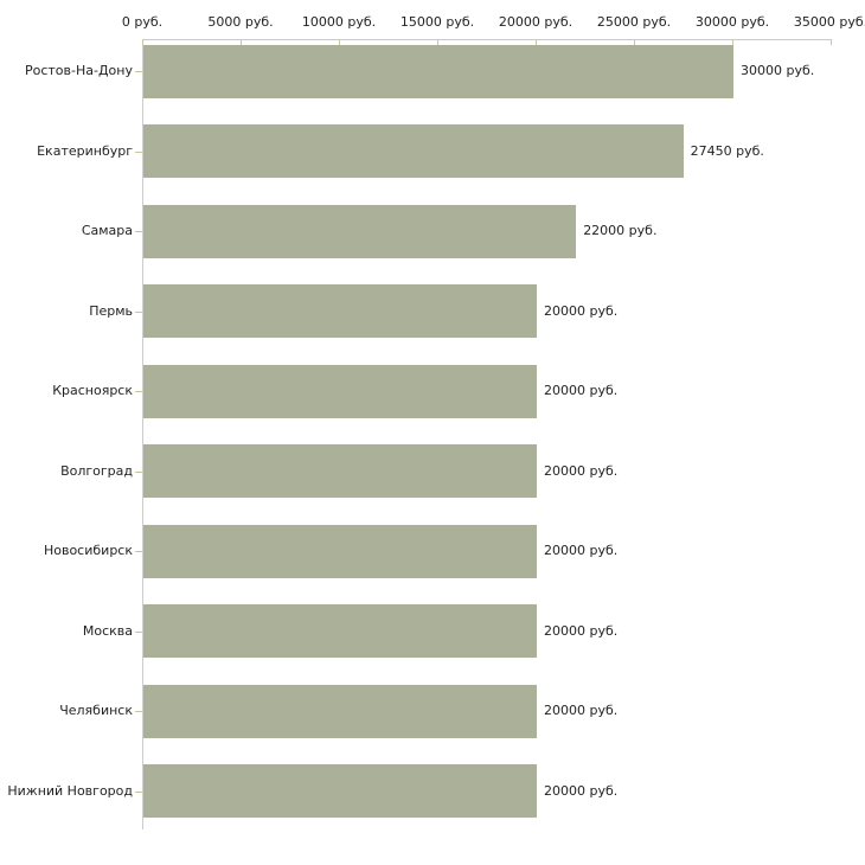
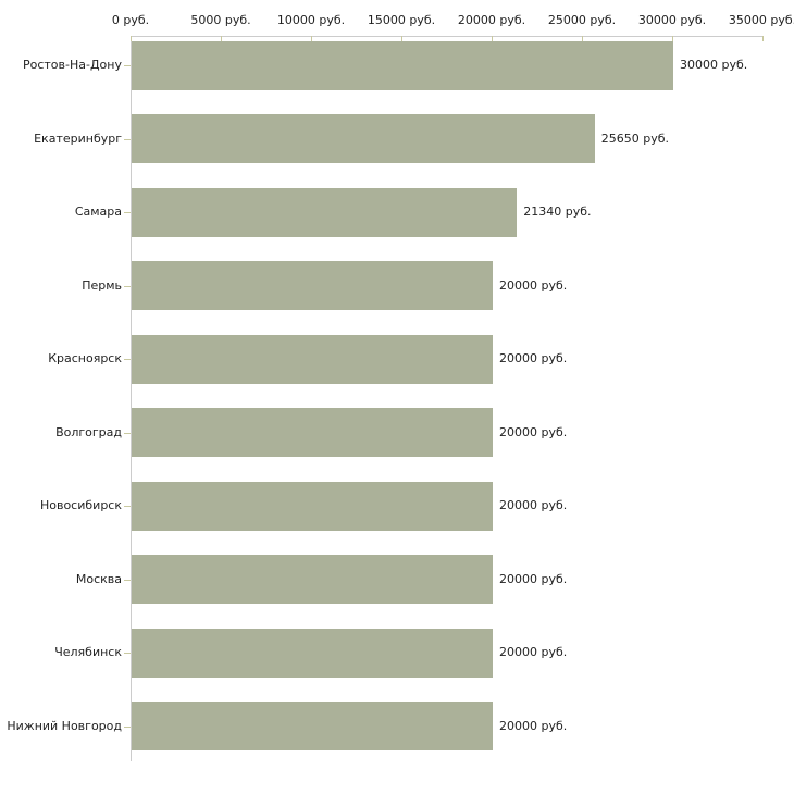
Екатеринбург: 27450 -> 25650
Самара: 22000 -> 21340
